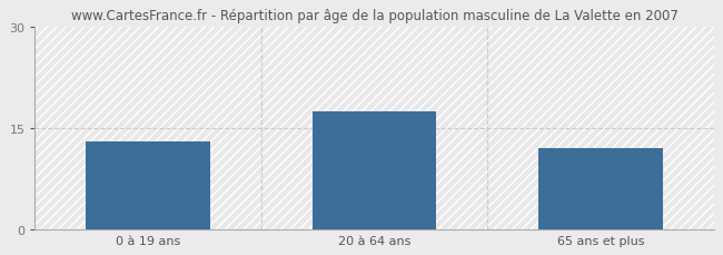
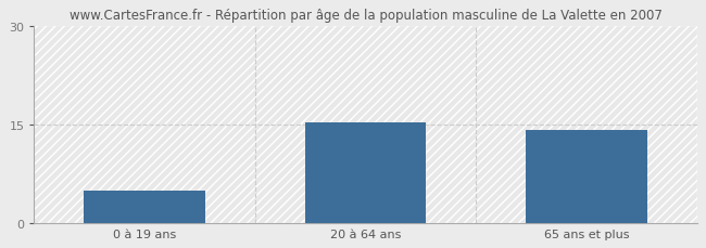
0 à 19 ans: 13.0 -> 5.0
20 à 64 ans: 17.5 -> 15.4
65 ans et plus: 12.0 -> 14.2
